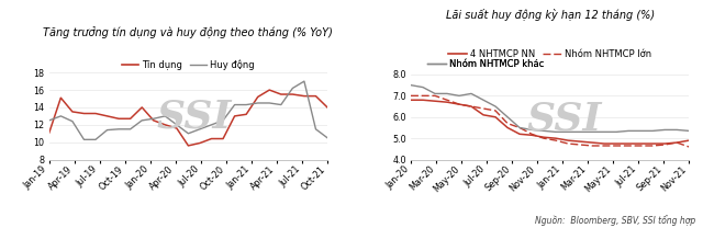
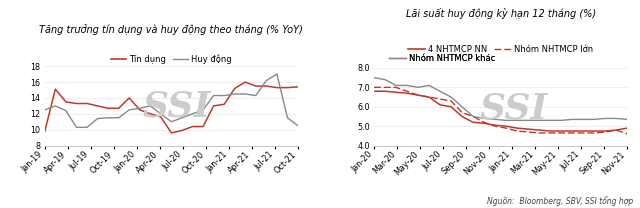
Tăng trưởng tín dụng và huy động theo tháng (% YoY)/Tín dụng/Jan-19: 11.1 -> 9.8
Tăng trưởng tín dụng và huy động theo tháng (% YoY)/Tín dụng/Oct-21: 14.0 -> 15.4
